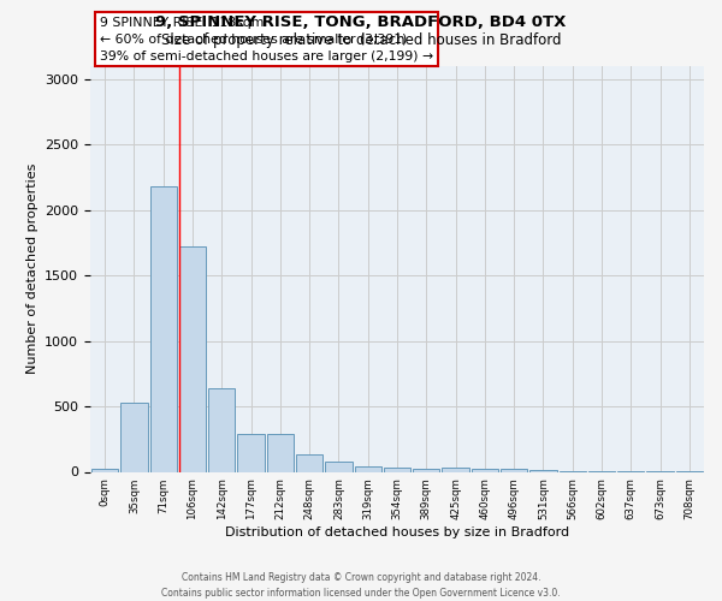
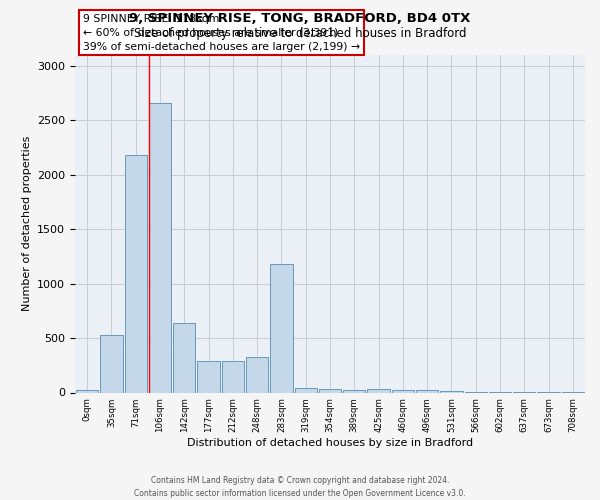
106sqm: 1720 -> 2660
248sqm: 130 -> 330
283sqm: 80 -> 1180
